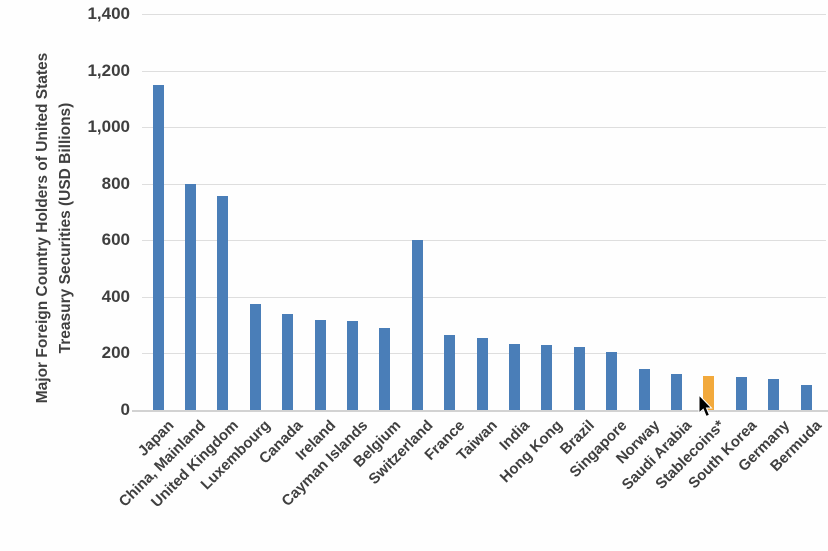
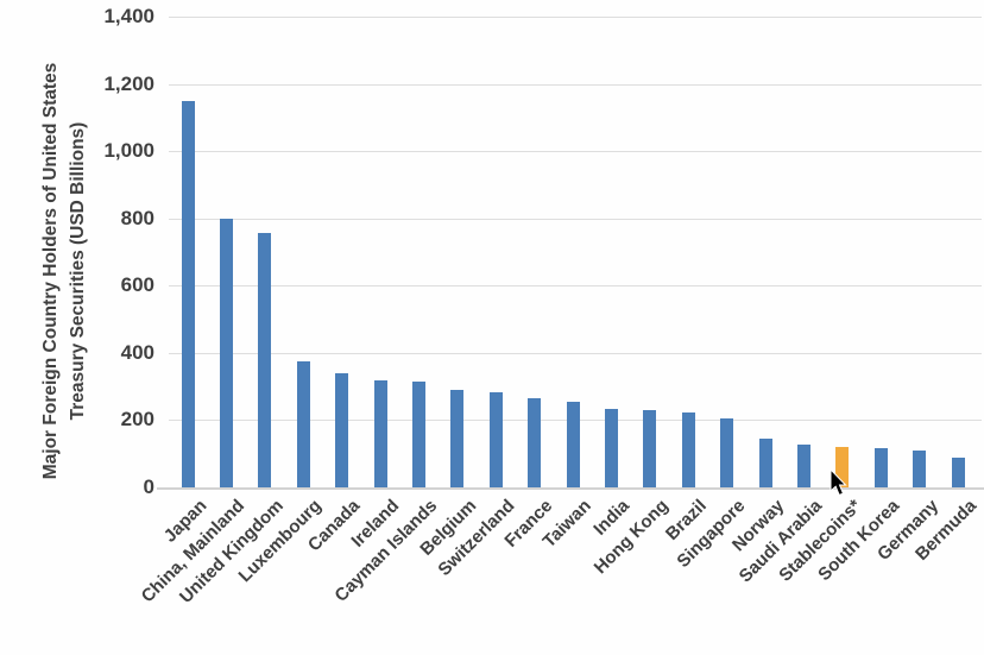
Switzerland: 600 -> 280
